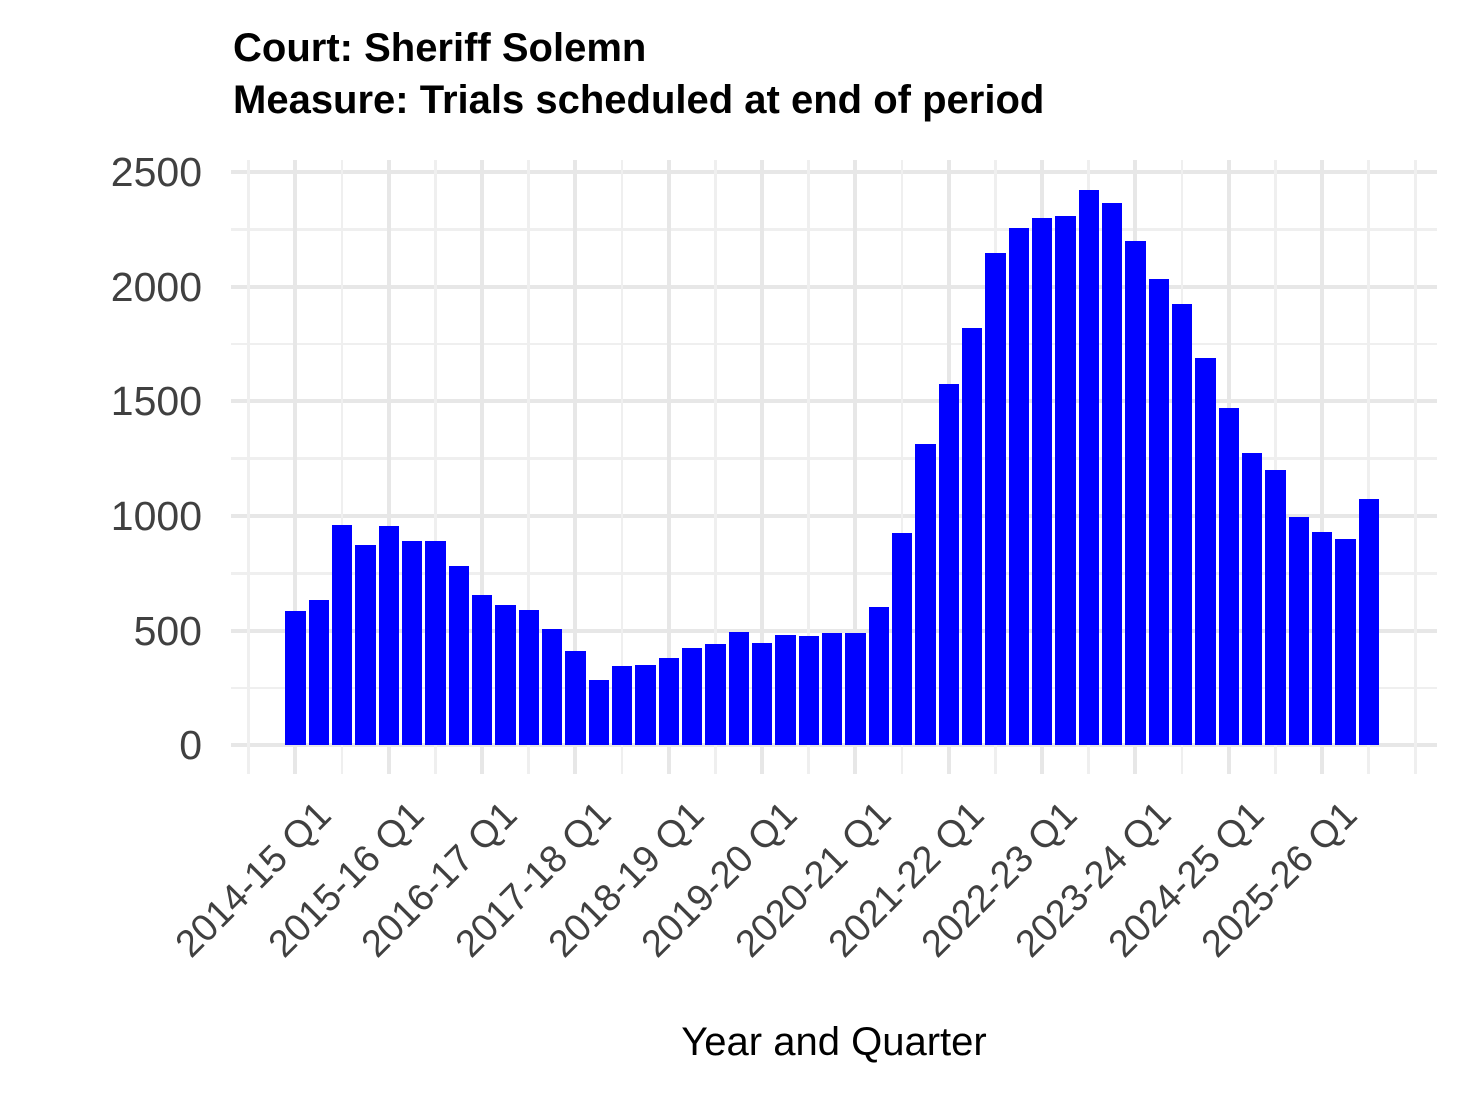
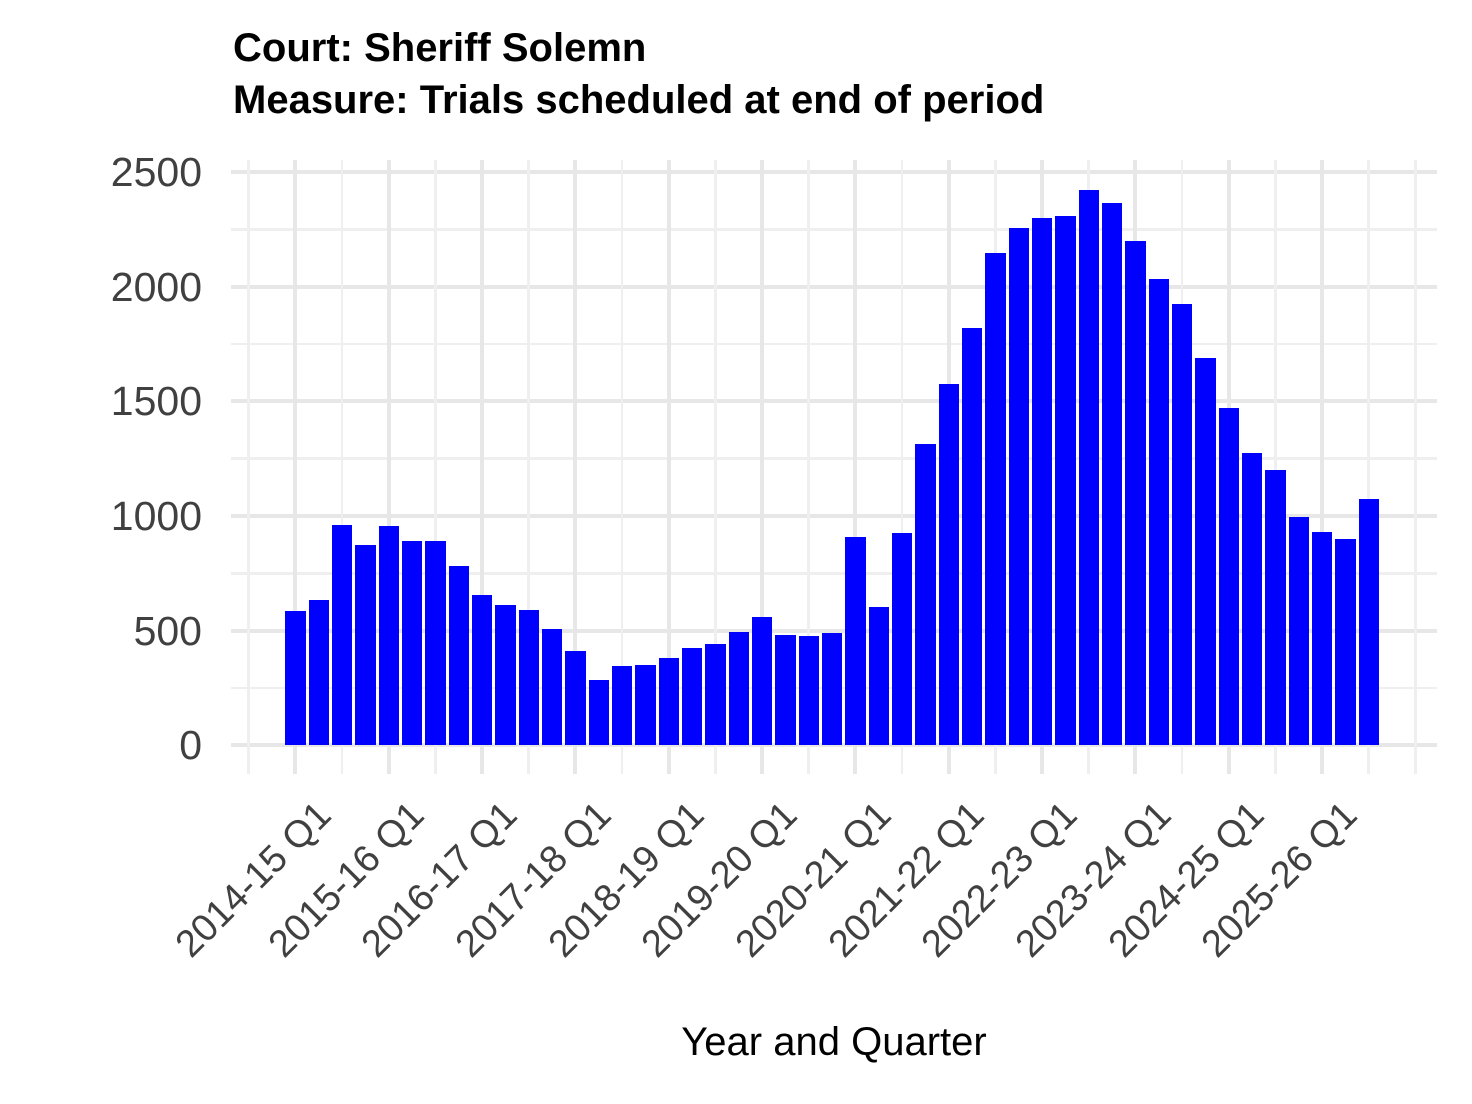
2019-20 Q1: 440 -> 560
2020-21 Q1: 490 -> 910
